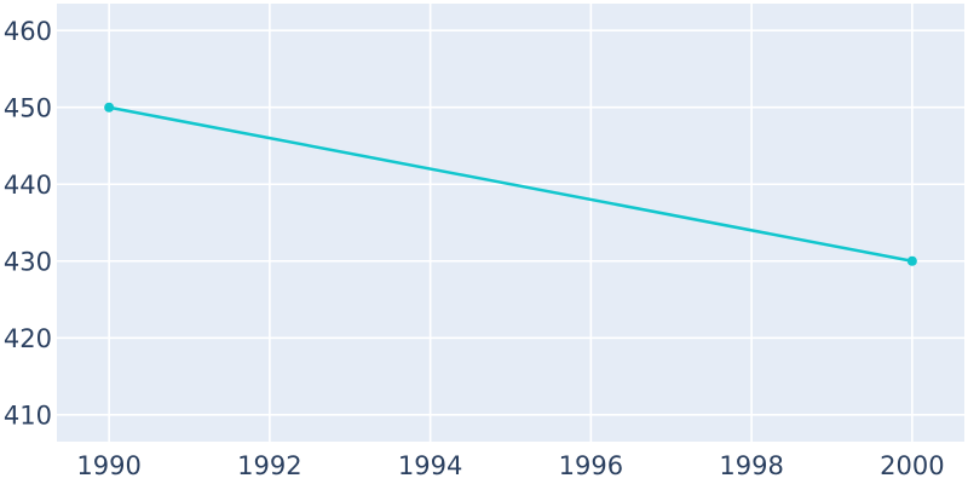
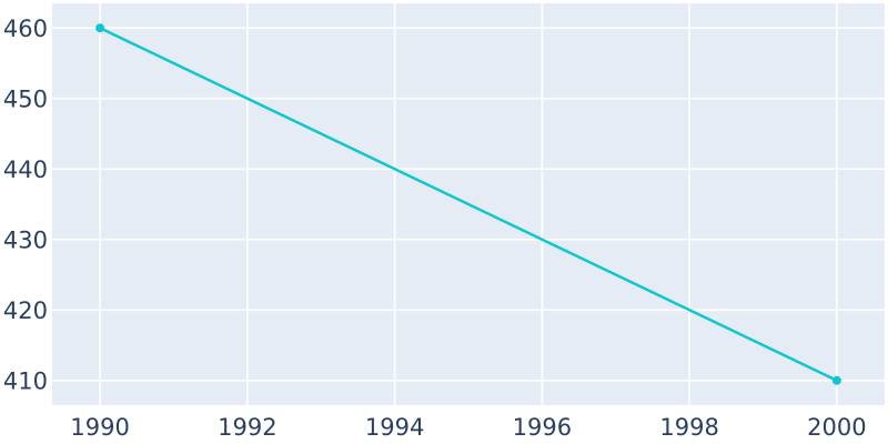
1990: 450 -> 460
2000: 430 -> 410
